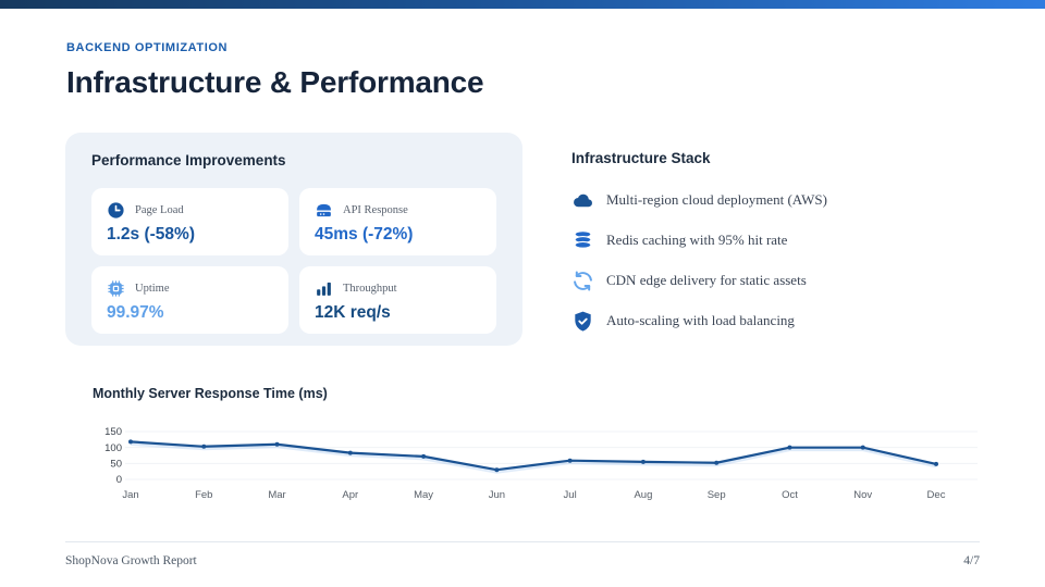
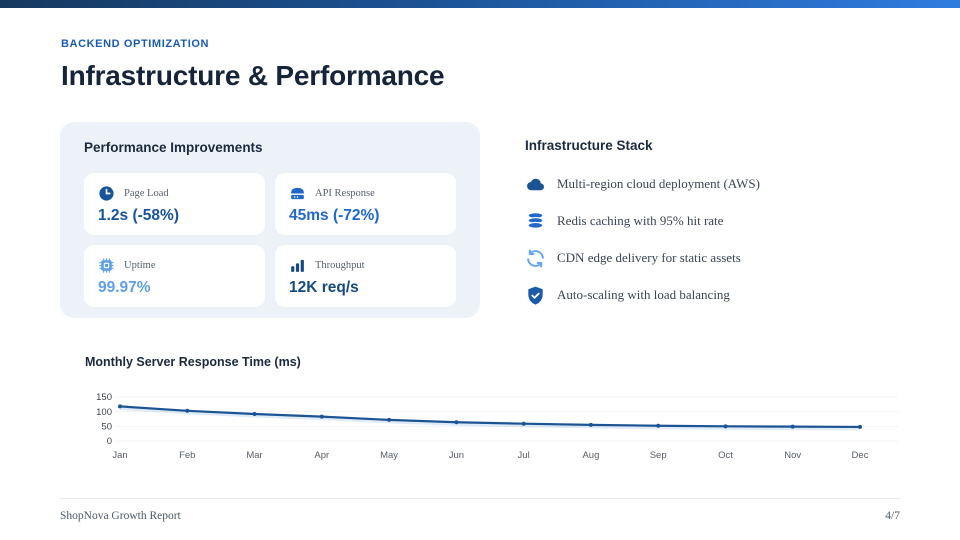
Mar: 110 -> 90
Jun: 30 -> 60
Oct: 100 -> 50
Nov: 100 -> 50
